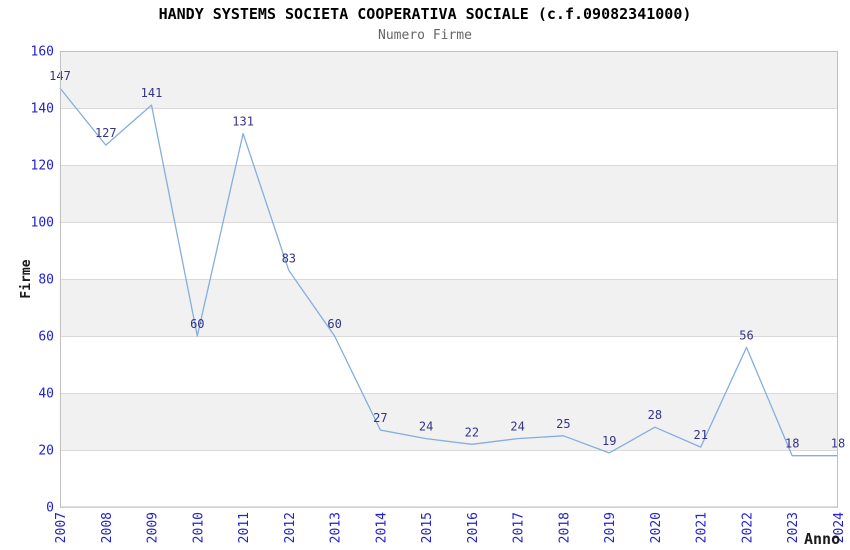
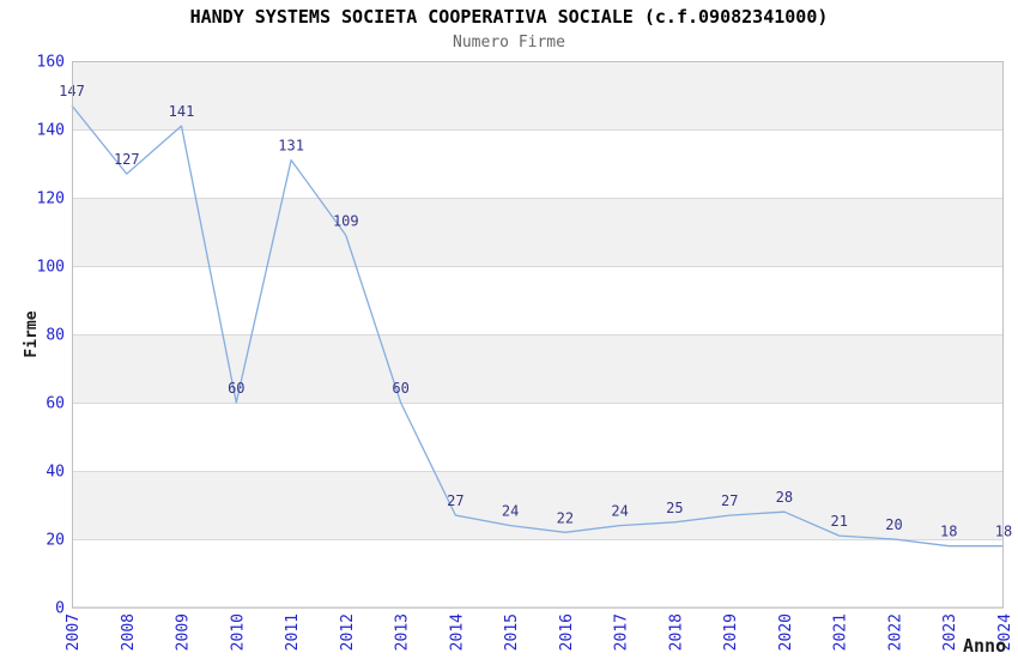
2012: 83 -> 109
2019: 19 -> 27
2022: 56 -> 20
